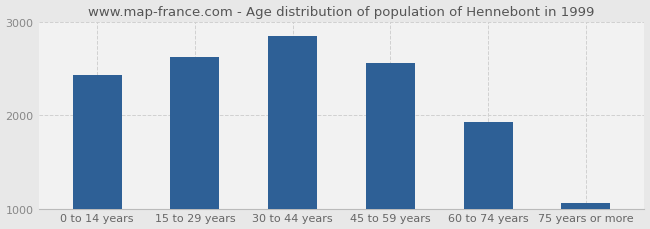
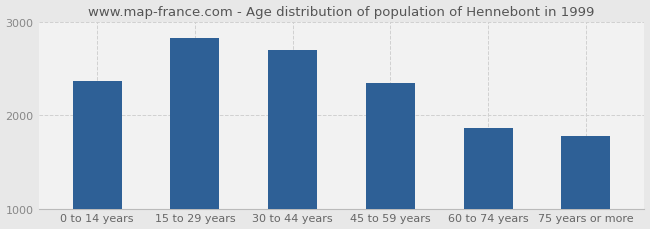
0 to 14 years: 2430 -> 2360
15 to 29 years: 2620 -> 2820
30 to 44 years: 2850 -> 2700
45 to 59 years: 2560 -> 2340
60 to 74 years: 1930 -> 1860
75 years or more: 1060 -> 1780
